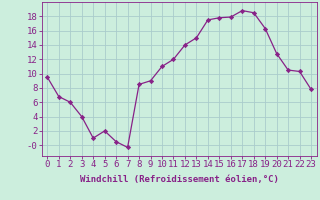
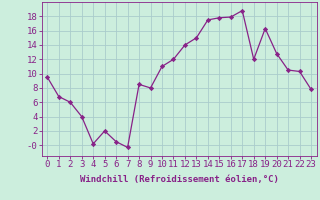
4: 1.0 -> 0.2
9: 9.0 -> 8.0
18: 18.5 -> 12.0
